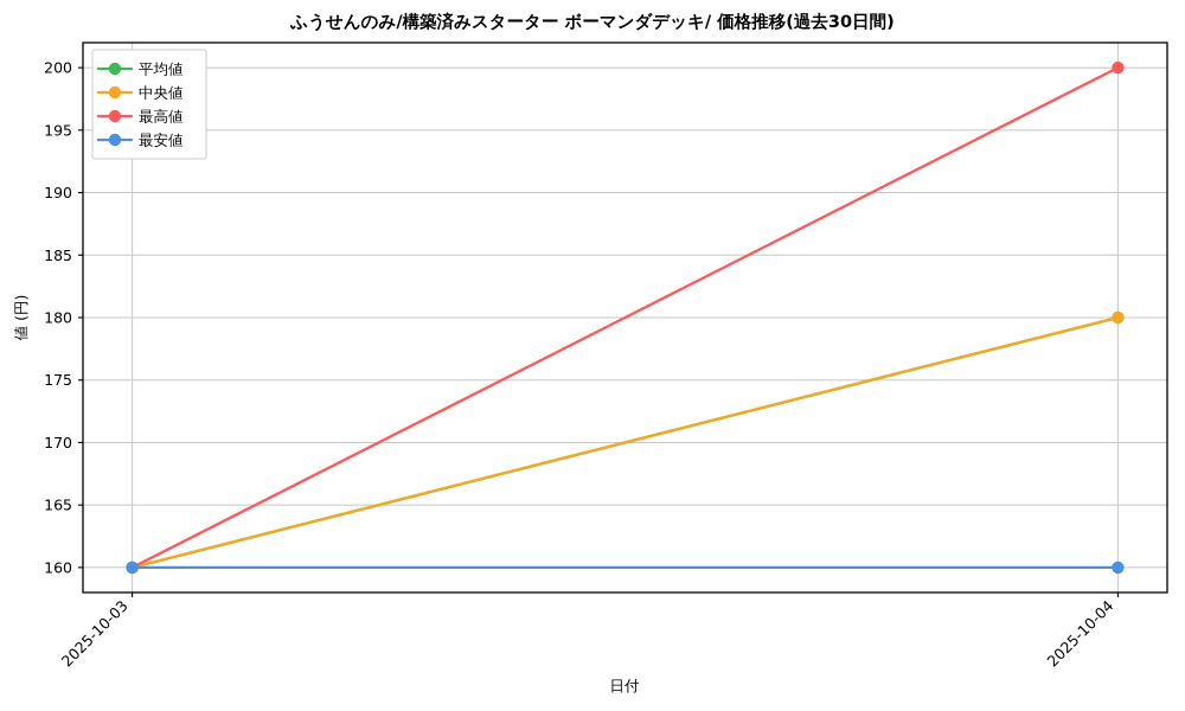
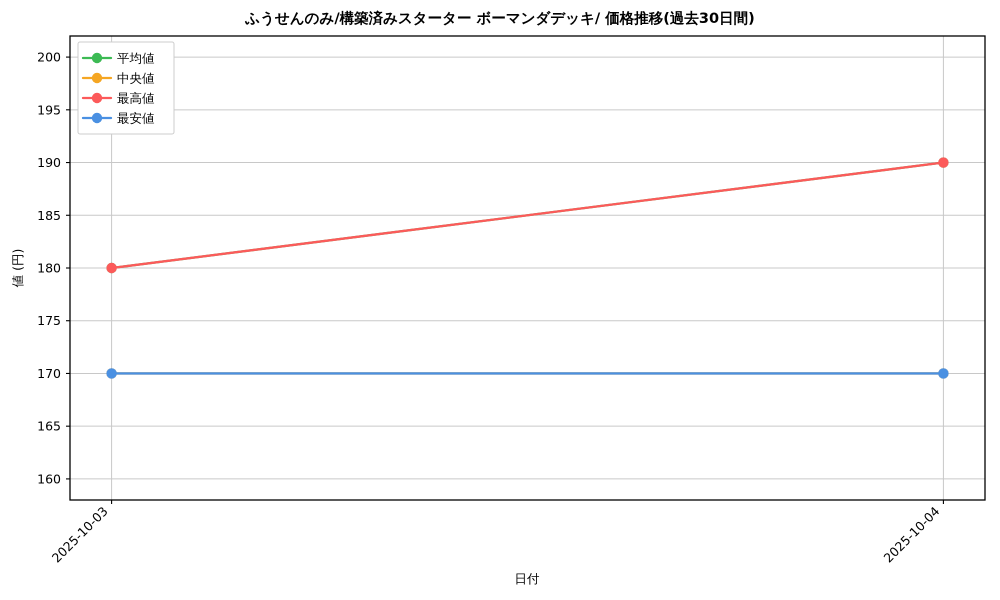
平均値/2025-10-03: 160 -> 180
中央値/2025-10-03: 160 -> 170
最高値/2025-10-03: 160 -> 180
最安値/2025-10-03: 160 -> 170
平均値/2025-10-04: 180 -> 190
中央値/2025-10-04: 180 -> 170
最高値/2025-10-04: 200 -> 190
最安値/2025-10-04: 160 -> 170
